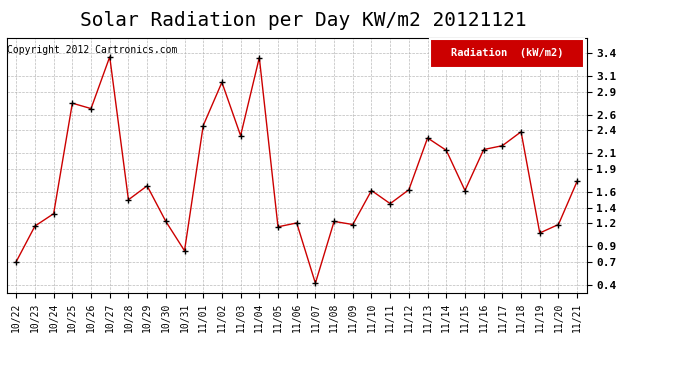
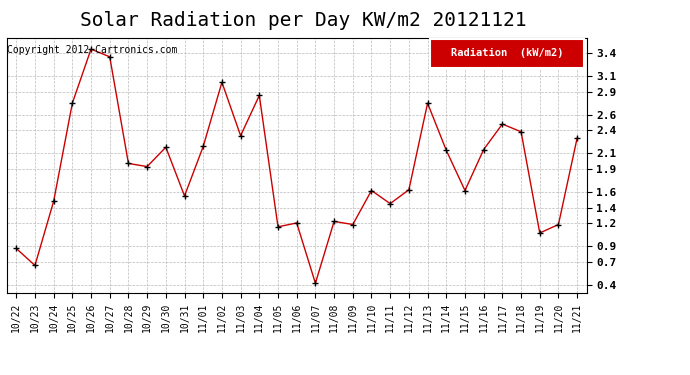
10/22: 0.70 -> 0.87
10/23: 1.16 -> 0.65
10/24: 1.32 -> 1.48
10/26: 2.68 -> 3.45
10/28: 1.50 -> 1.97
10/29: 1.68 -> 1.93
10/30: 1.22 -> 2.18
10/31: 0.84 -> 1.55
11/01: 2.46 -> 2.19
11/04: 3.34 -> 2.85
11/13: 2.30 -> 2.75
11/17: 2.20 -> 2.48
11/21: 1.74 -> 2.30
